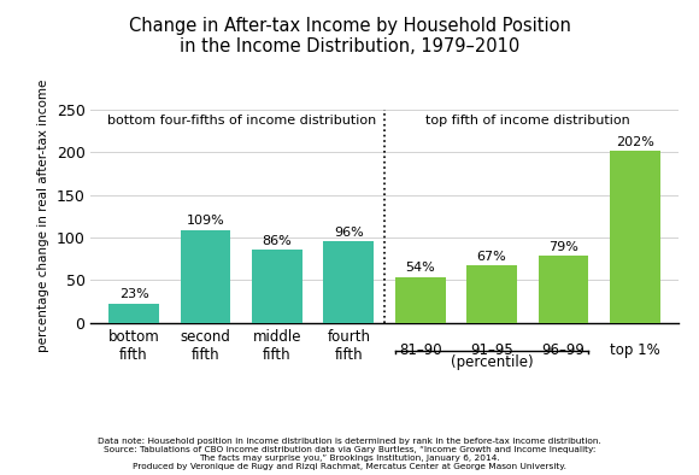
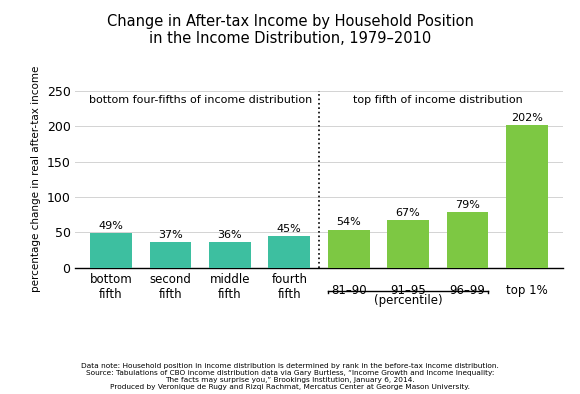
bottom fifth: 23% -> 49%
second fifth: 109% -> 37%
middle fifth: 86% -> 36%
fourth fifth: 96% -> 45%
